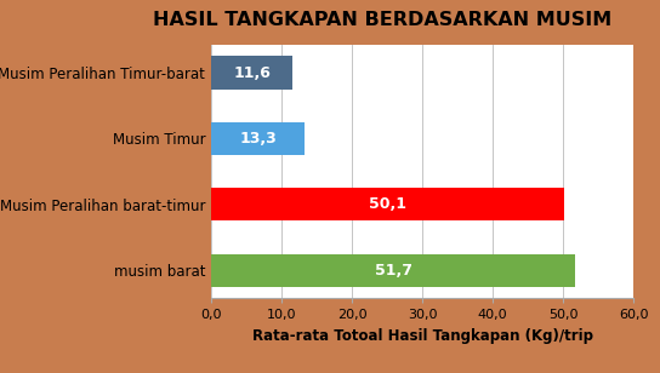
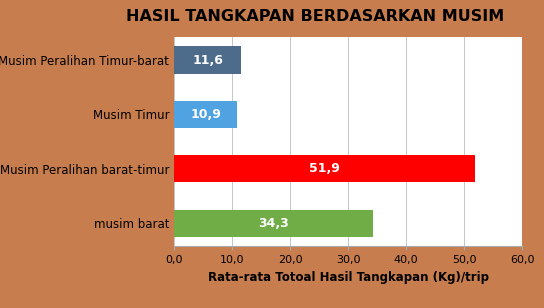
Musim Timur: 13,3 -> 10,9
Musim Peralihan barat-timur: 50,1 -> 51,9
musim barat: 51,7 -> 34,3
